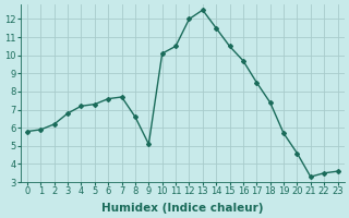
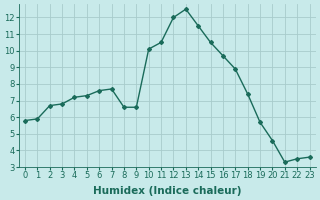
2: 6.2 -> 6.7
9: 5.1 -> 6.6
17: 8.5 -> 8.9
